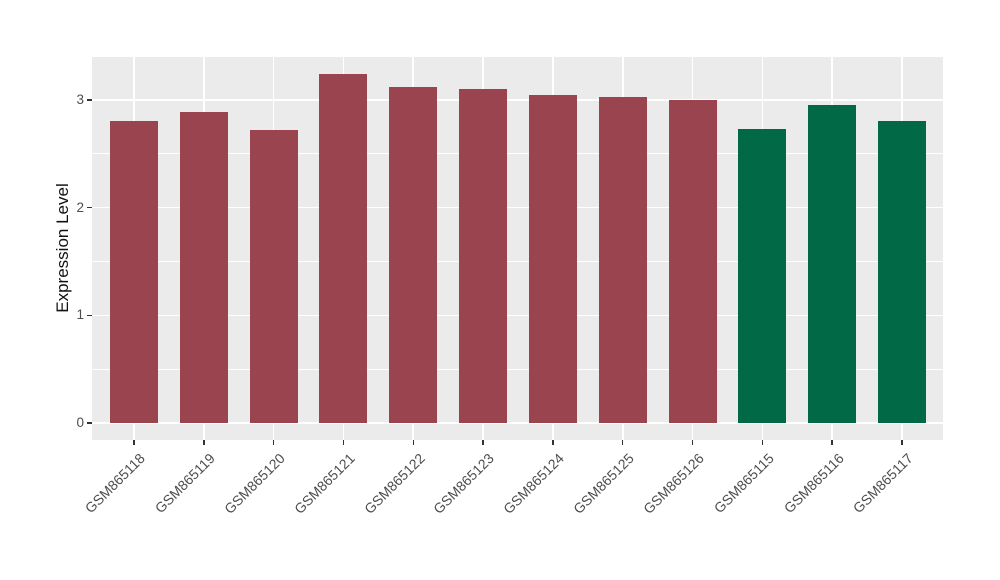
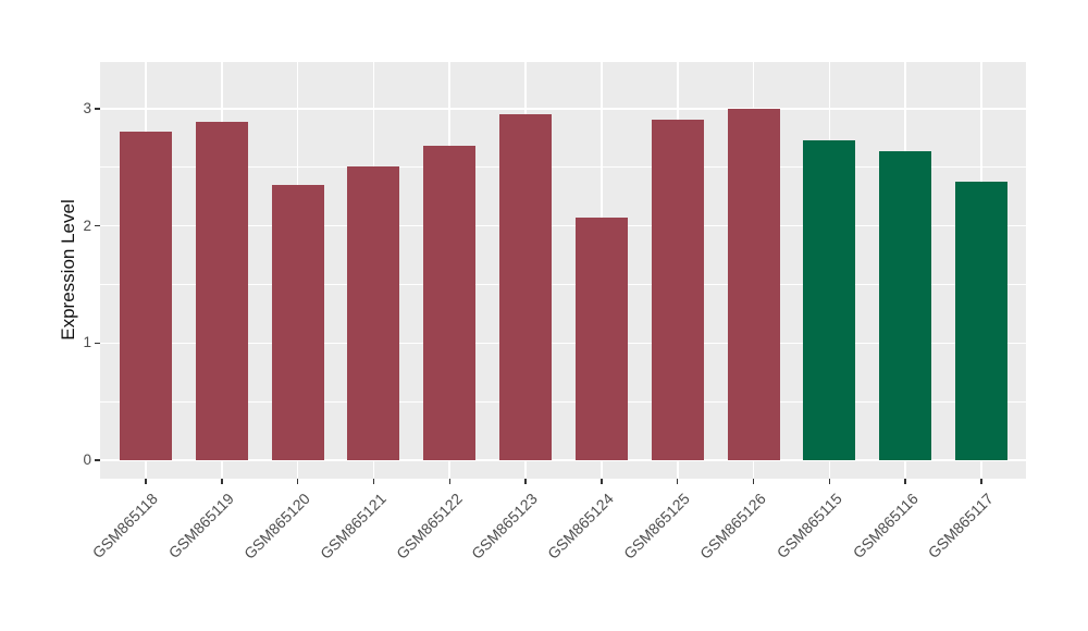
GSM865120: 2.72 -> 2.35
GSM865121: 3.24 -> 2.51
GSM865122: 3.12 -> 2.68
GSM865123: 3.10 -> 2.95
GSM865124: 3.05 -> 2.07
GSM865125: 3.03 -> 2.91
GSM865116: 2.95 -> 2.64
GSM865117: 2.80 -> 2.38
